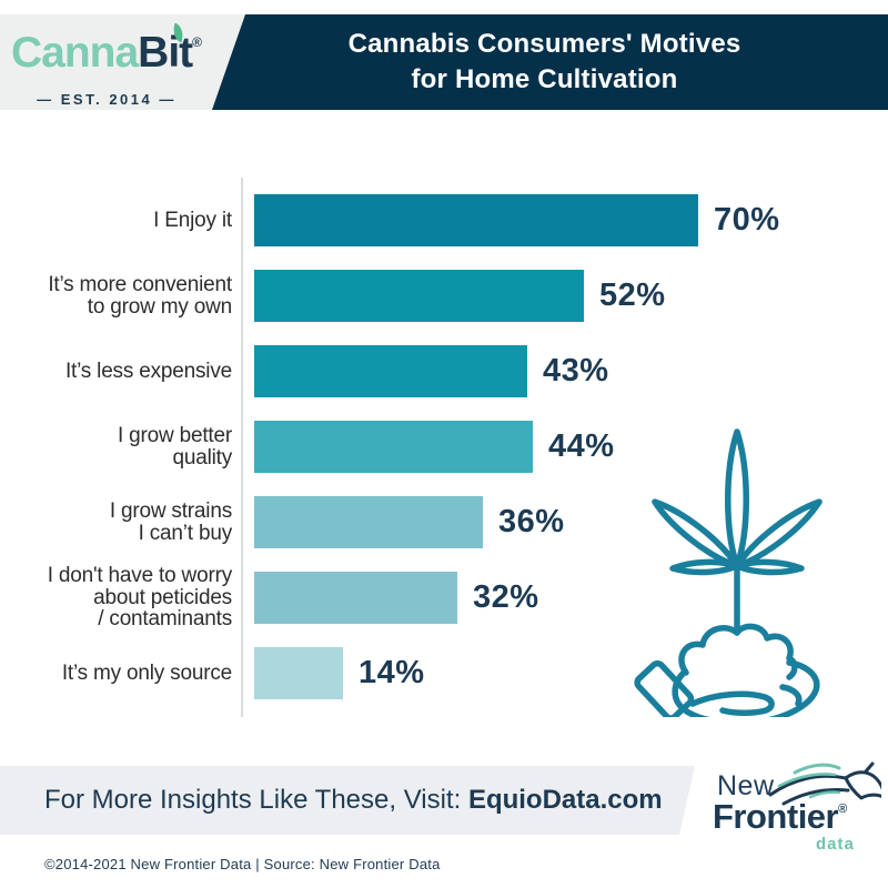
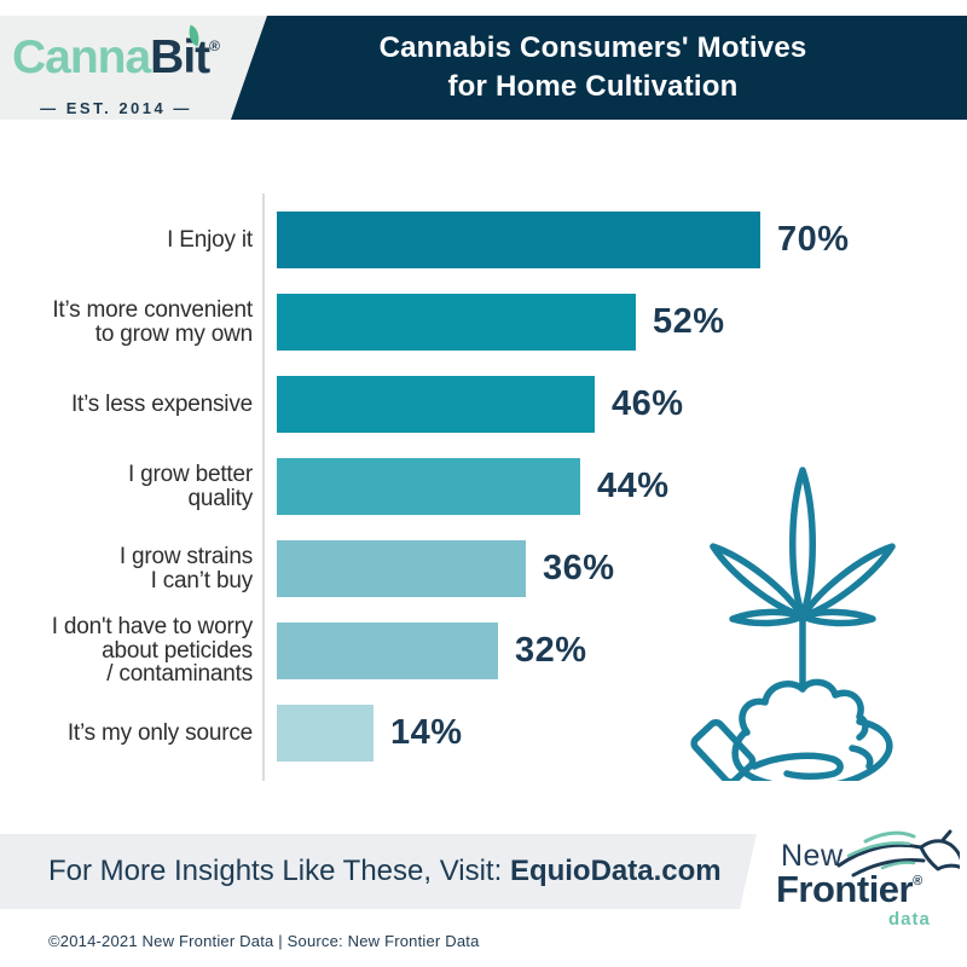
It’s less expensive: 43% -> 46%
